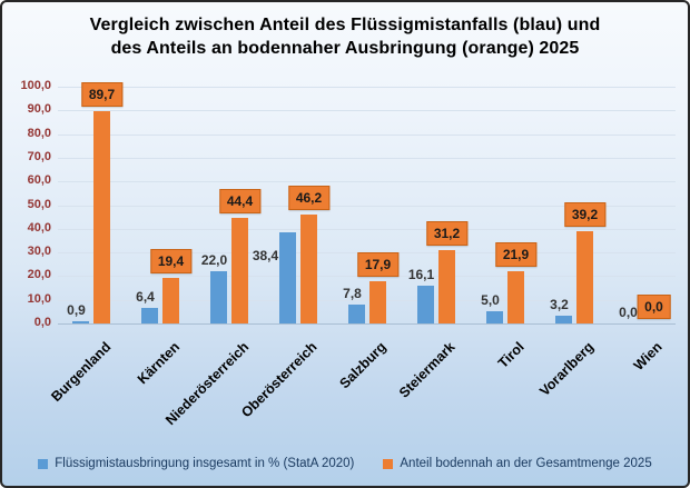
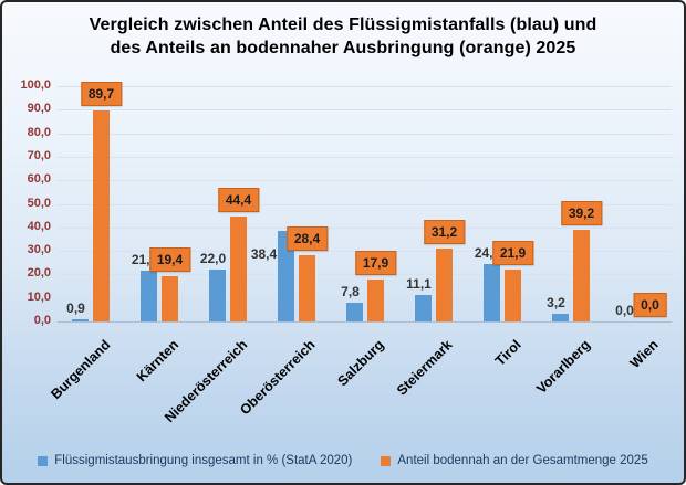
Flüssigmistausbringung insgesamt in % (StatA 2020)/Kärnten: 6,4 -> 21,5
Anteil bodennah an der Gesamtmenge 2025/Oberösterreich: 46,2 -> 28,4
Flüssigmistausbringung insgesamt in % (StatA 2020)/Steiermark: 16,1 -> 11,1
Flüssigmistausbringung insgesamt in % (StatA 2020)/Tirol: 5,0 -> 24,2
